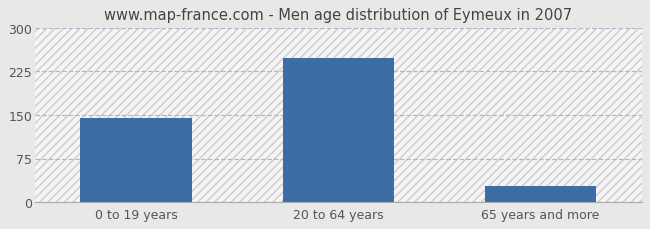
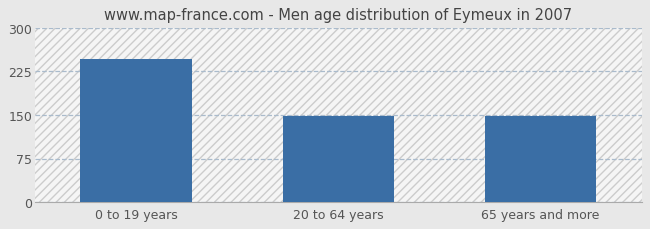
0 to 19 years: 144 -> 246
20 to 64 years: 248 -> 148
65 years and more: 28 -> 148
